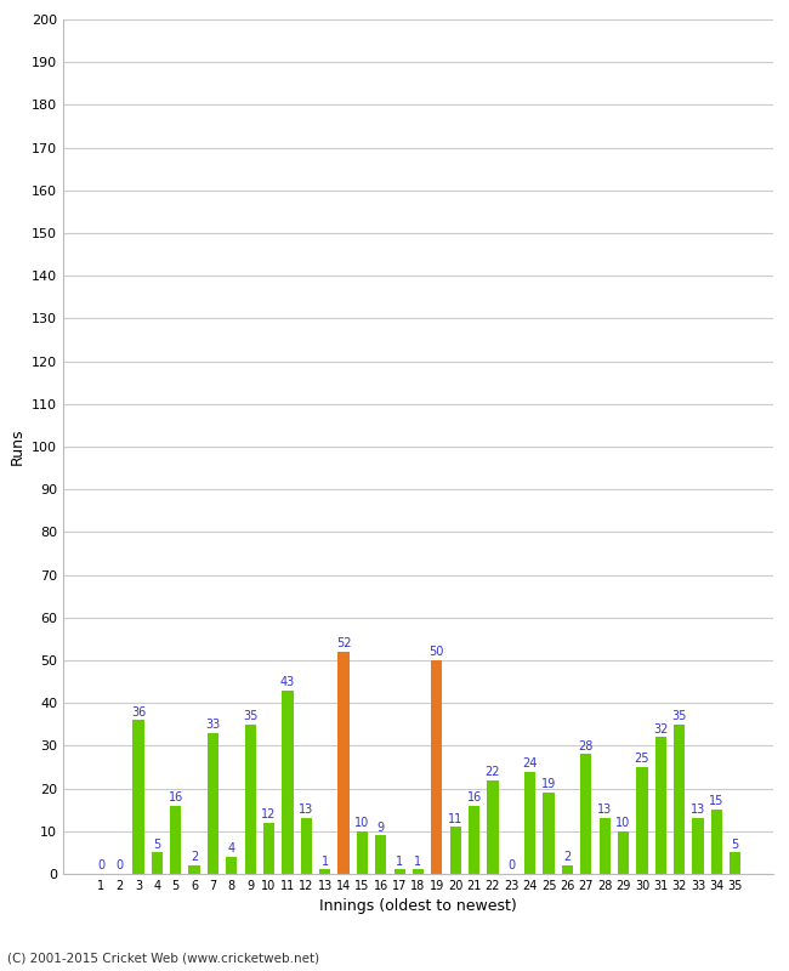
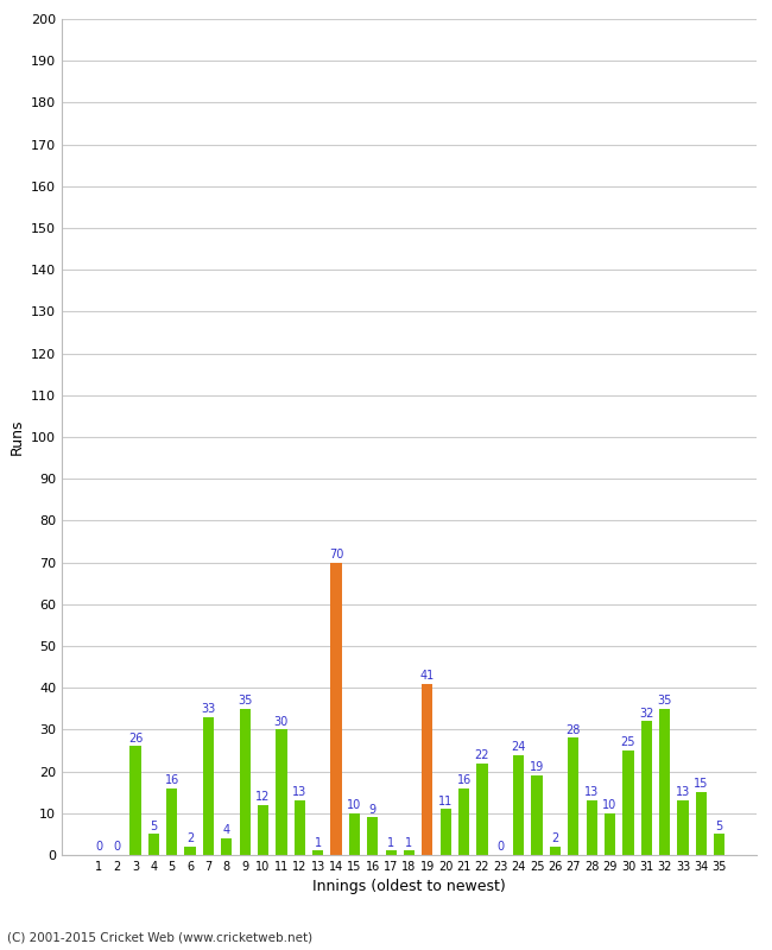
3: 36 -> 26
11: 43 -> 30
14: 52 -> 70
19: 50 -> 41
